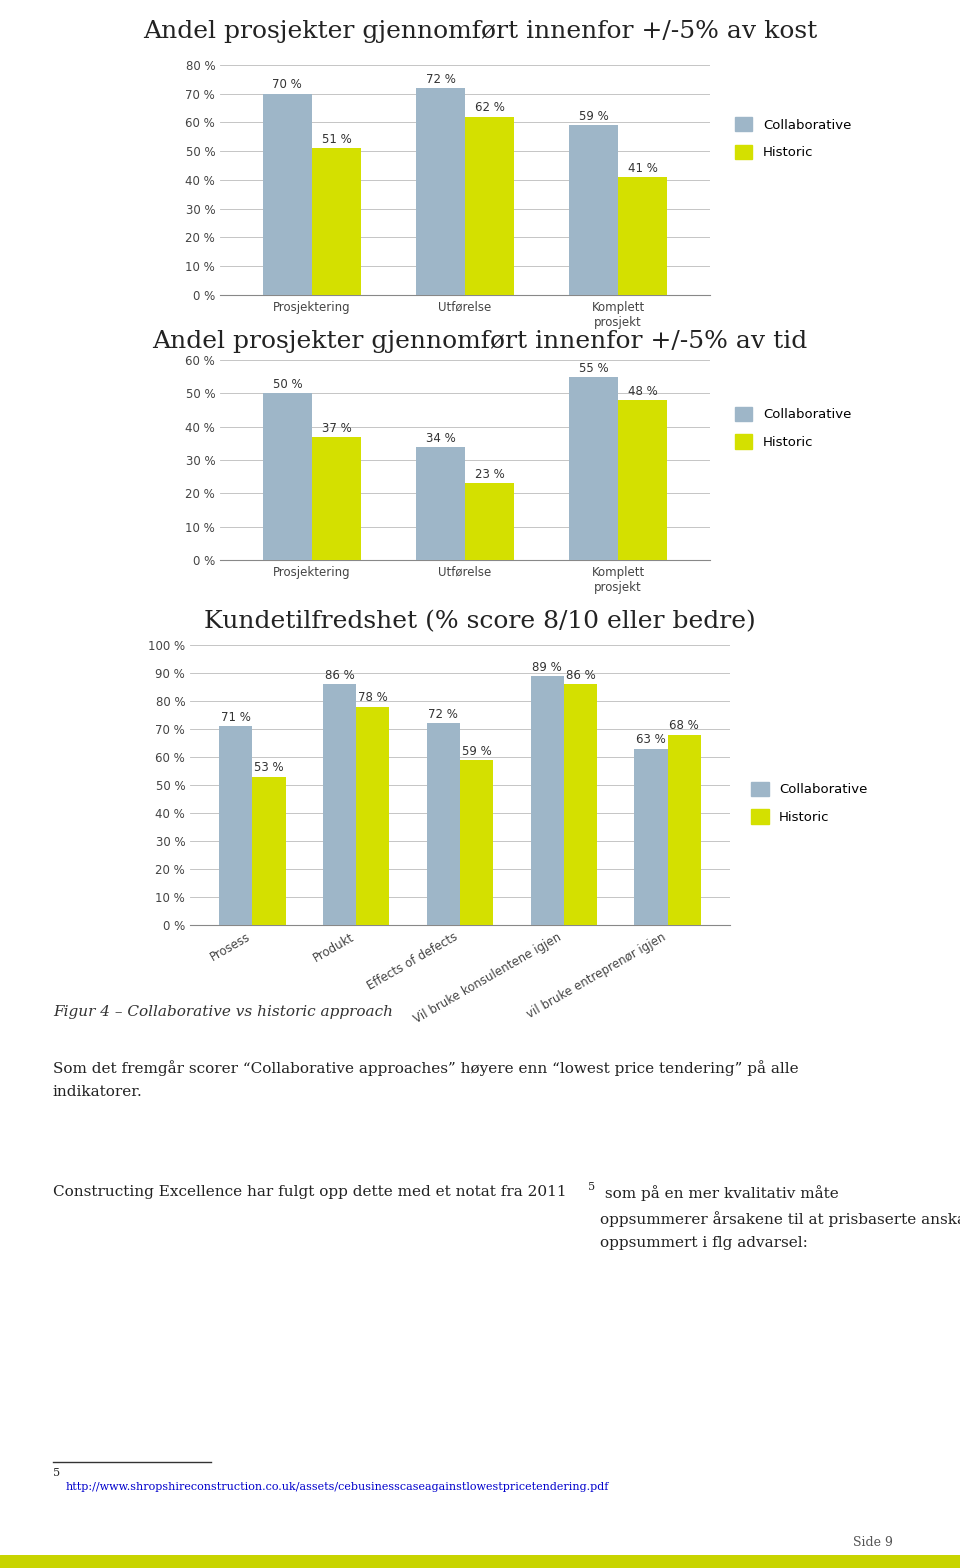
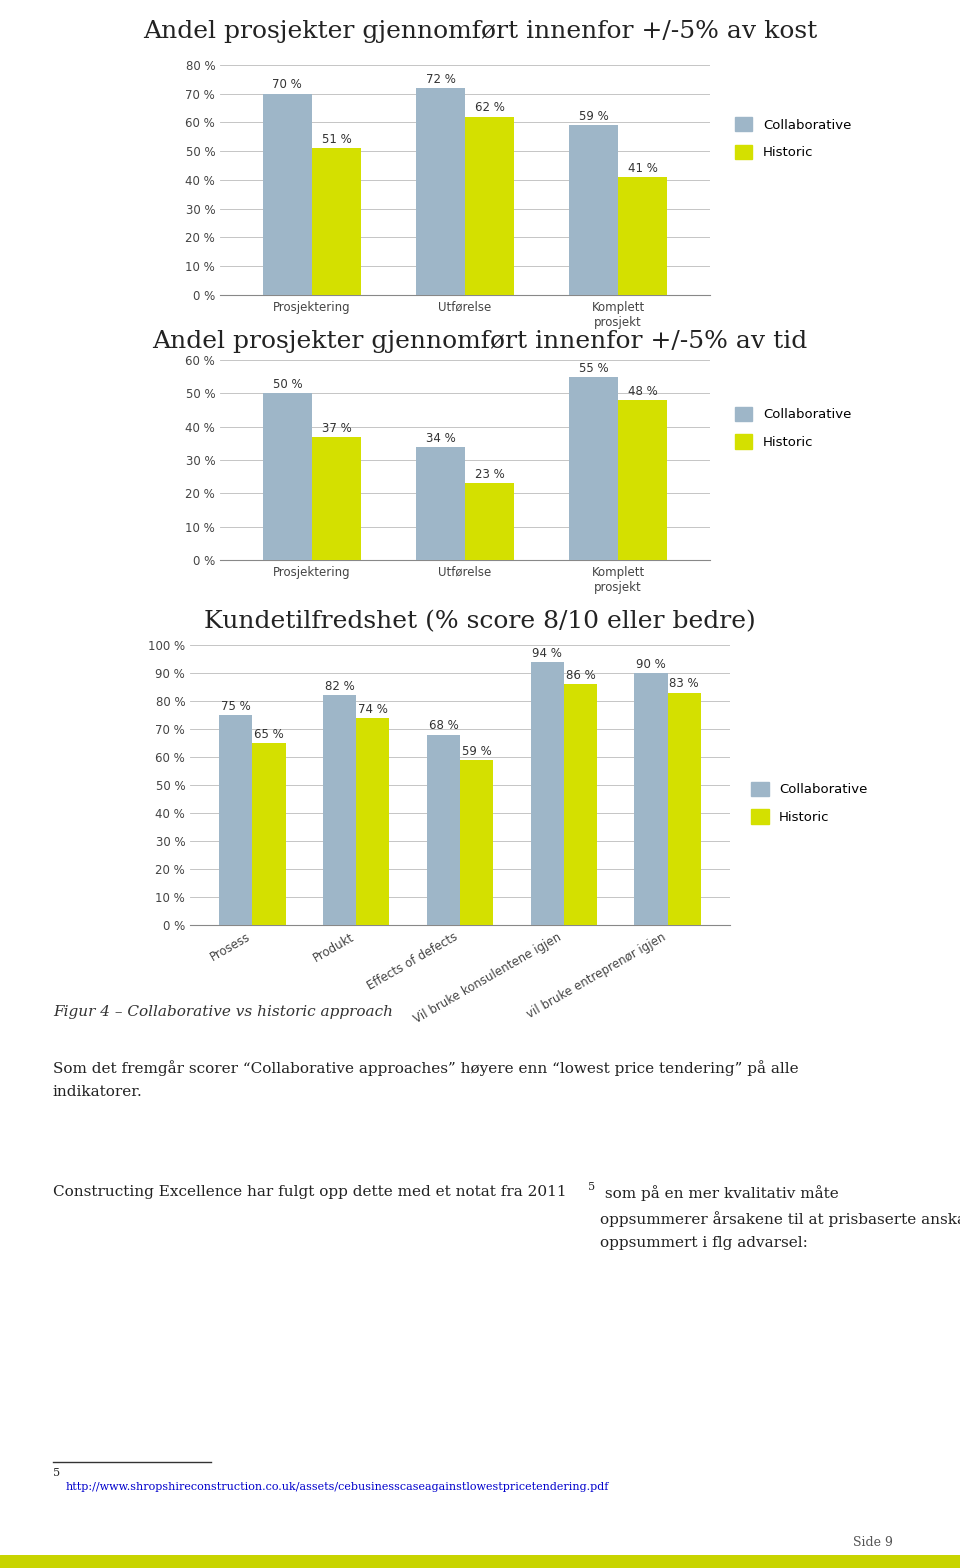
Collaborative/Prosess: 71 -> 75
Historic/Prosess: 53 -> 65
Collaborative/Produkt: 86 -> 82
Historic/Produkt: 78 -> 74
Collaborative/Effects of defects: 72 -> 68
Collaborative/Vil bruke konsulentene igjen: 89 -> 94
Collaborative/vil bruke entreprenør igjen: 63 -> 90
Historic/vil bruke entreprenør igjen: 68 -> 83
